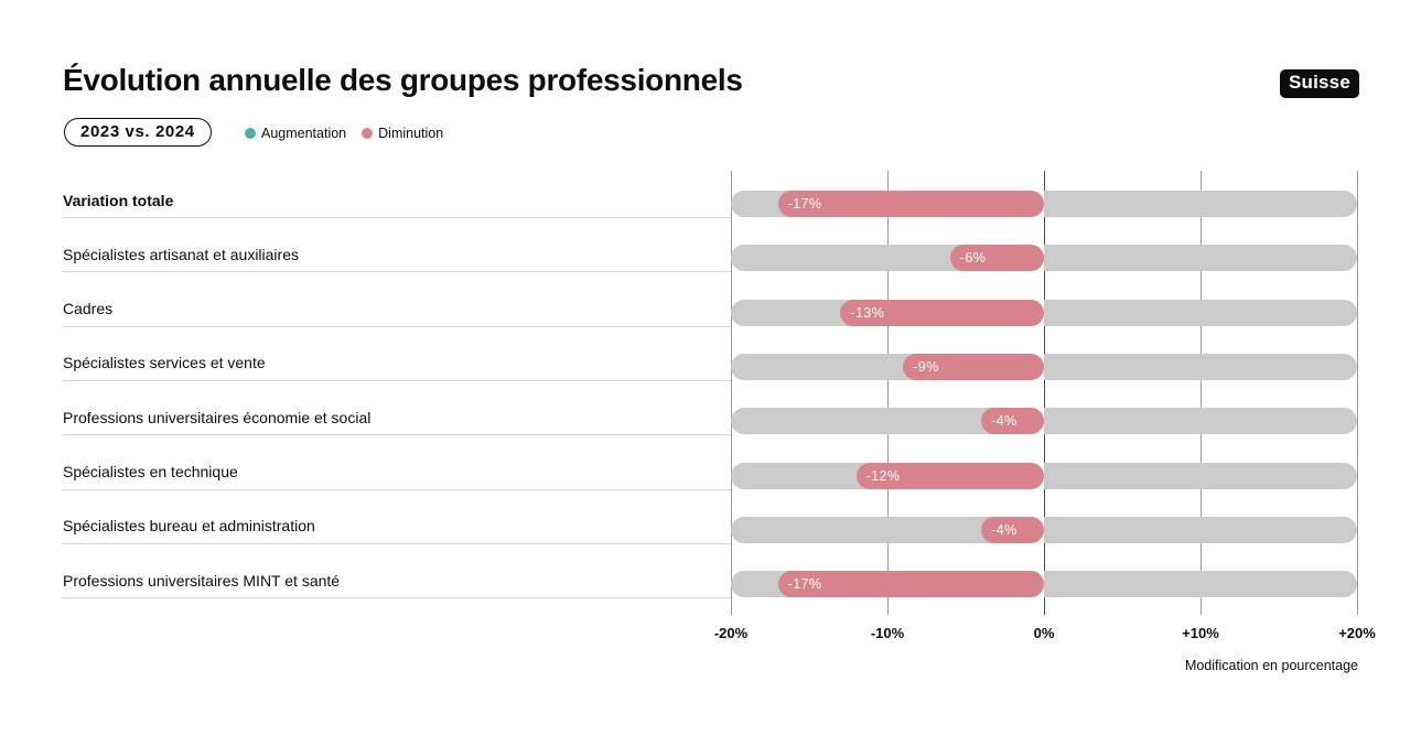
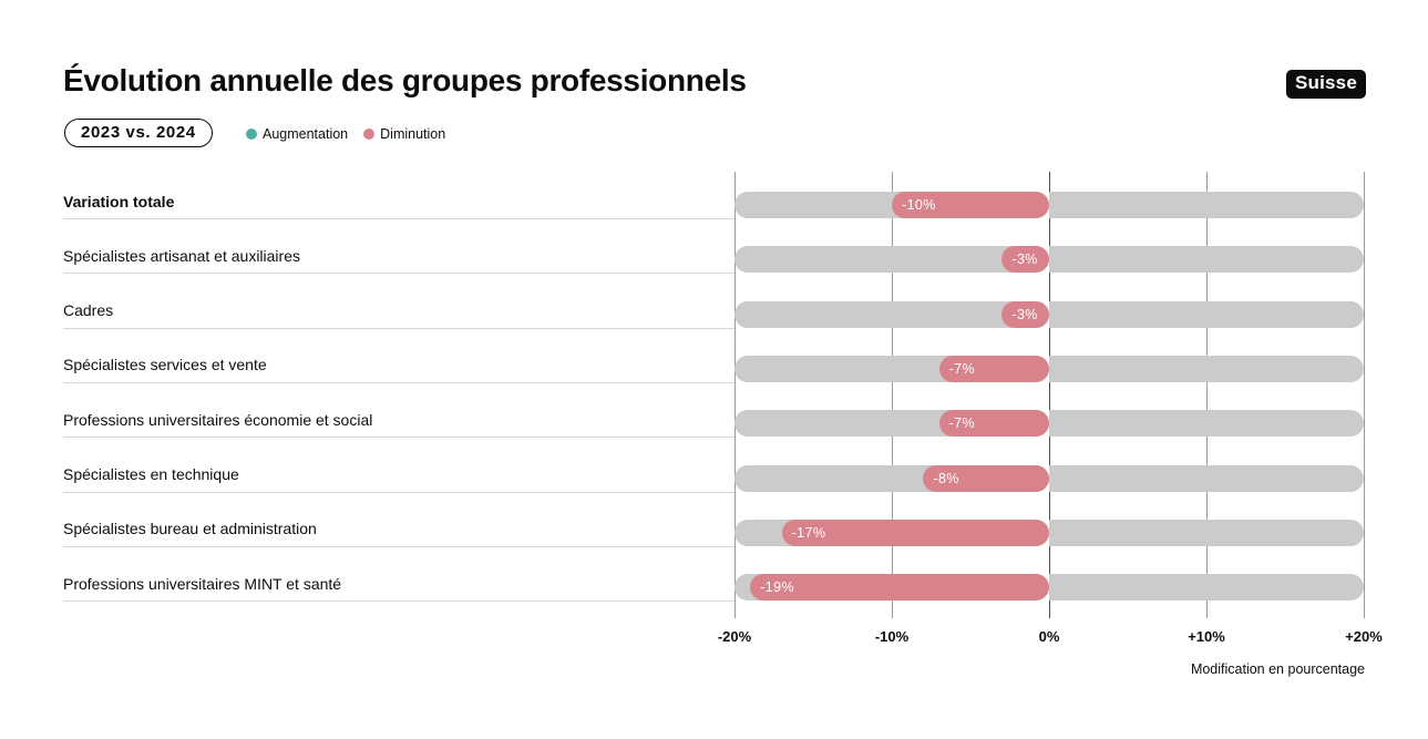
Variation totale: -17% -> -10%
Spécialistes artisanat et auxiliaires: -6% -> -3%
Cadres: -13% -> -3%
Spécialistes services et vente: -9% -> -7%
Professions universitaires économie et social: -4% -> -7%
Spécialistes en technique: -12% -> -8%
Spécialistes bureau et administration: -4% -> -17%
Professions universitaires MINT et santé: -17% -> -19%
